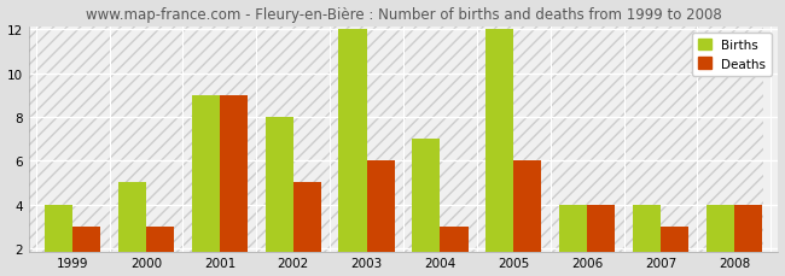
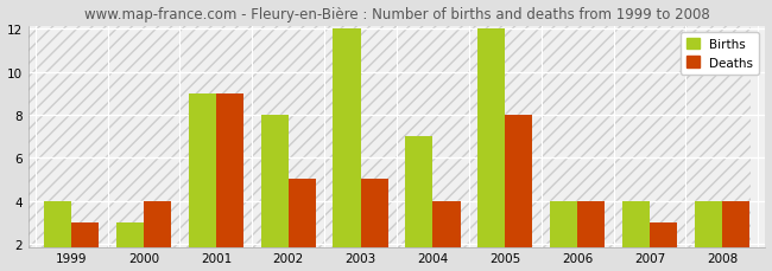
Births/2000: 5 -> 3
Deaths/2000: 3 -> 4
Deaths/2003: 6 -> 5
Deaths/2004: 3 -> 4
Deaths/2005: 6 -> 8
